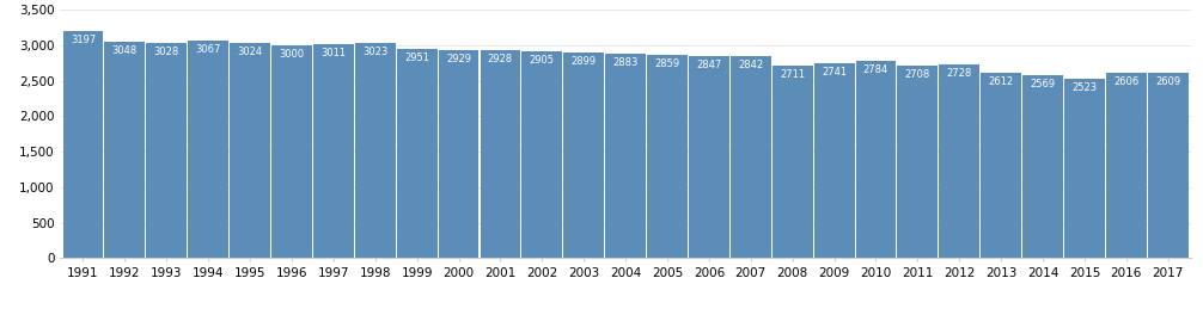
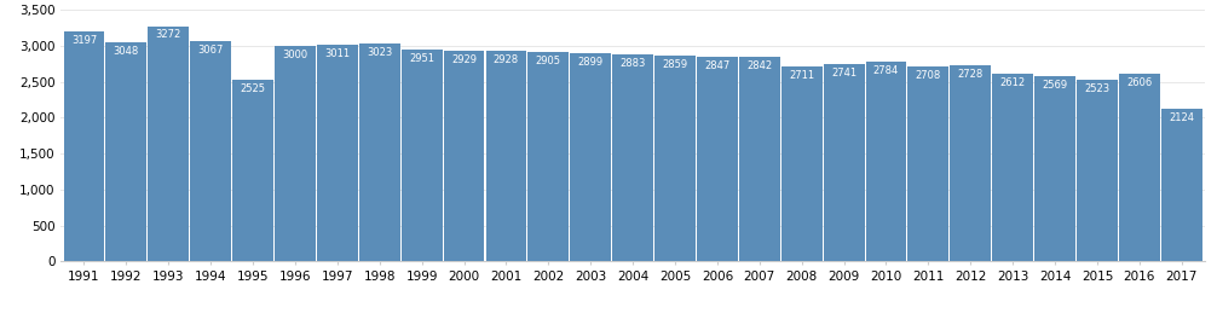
1993: 3028 -> 3272
1995: 3024 -> 2525
2017: 2609 -> 2124
